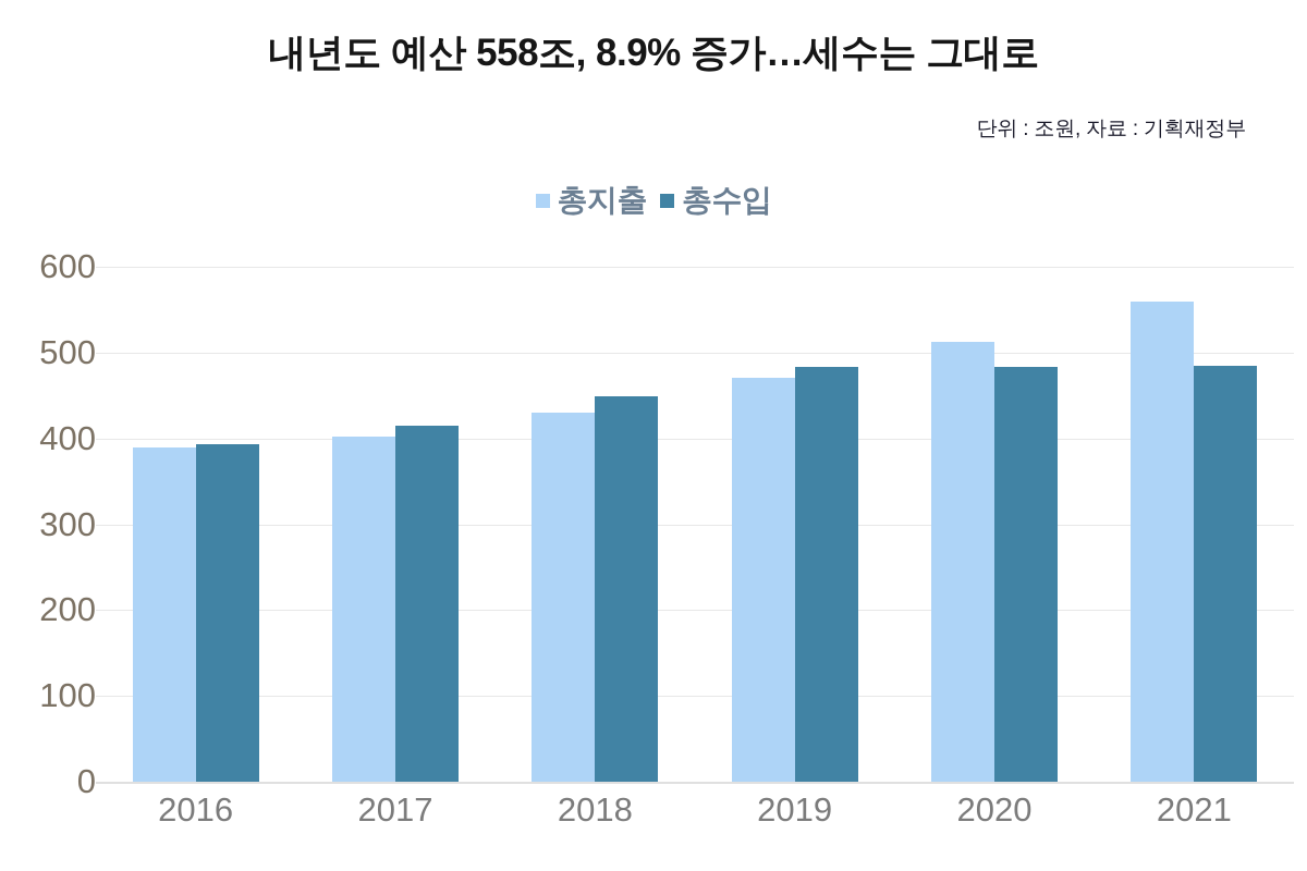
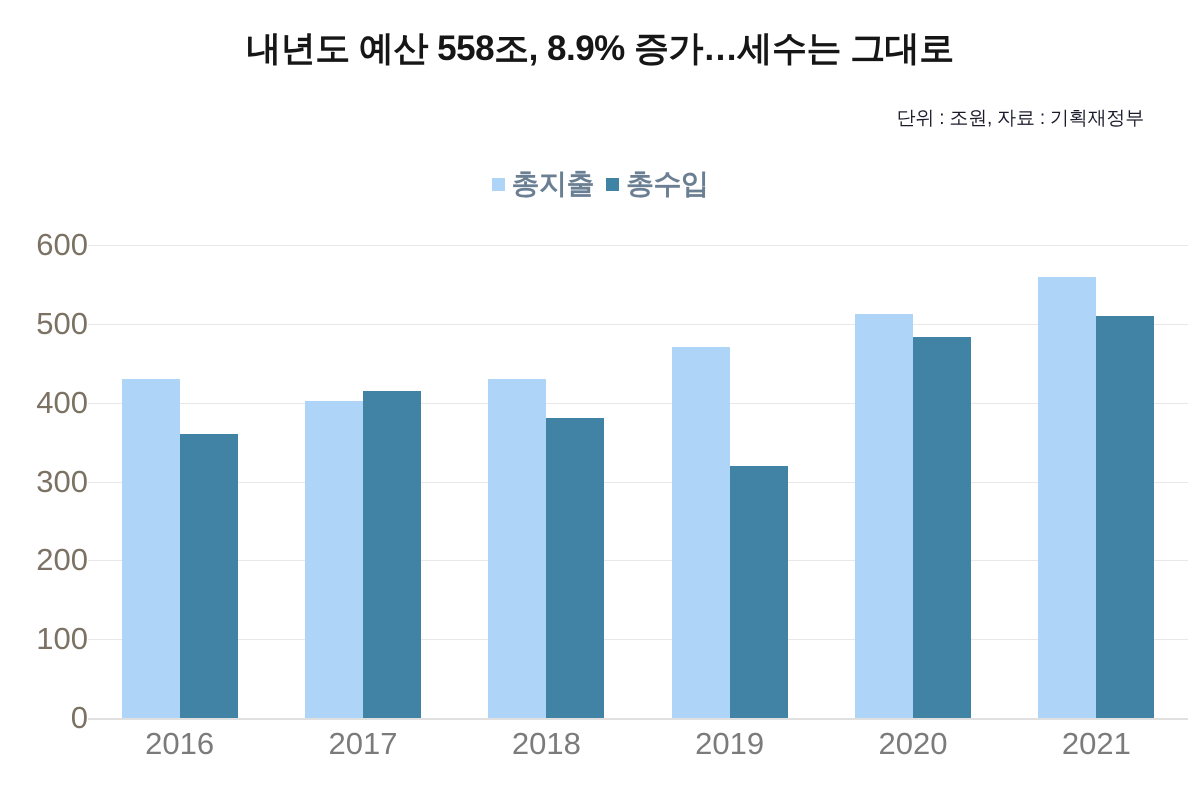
총지출/2016: 390 -> 430
총수입/2016: 390 -> 360
총수입/2018: 450 -> 380
총수입/2019: 480 -> 320
총수입/2021: 480 -> 510
